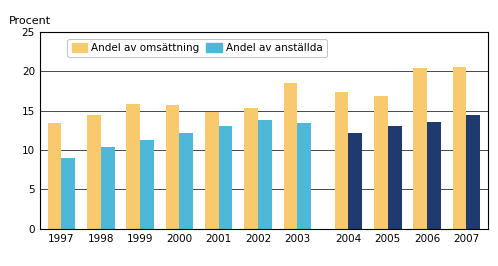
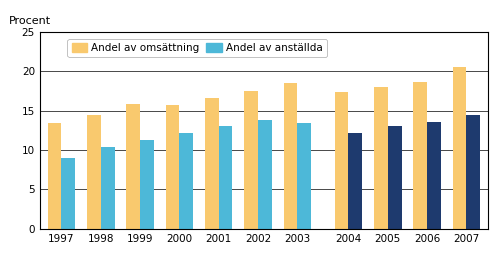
Andel av omsättning/2001: 14.8 -> 16.6
Andel av omsättning/2002: 15.4 -> 17.5
Andel av omsättning/2005: 16.8 -> 18.0
Andel av omsättning/2006: 20.4 -> 18.7
